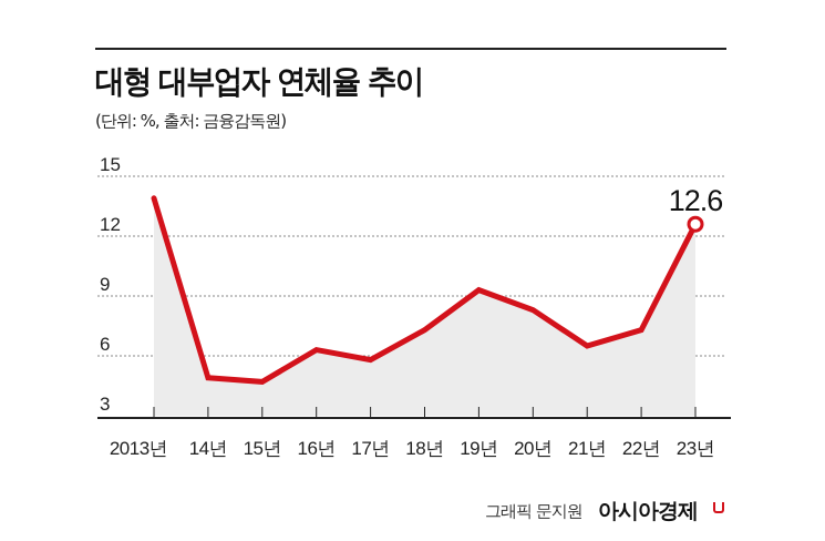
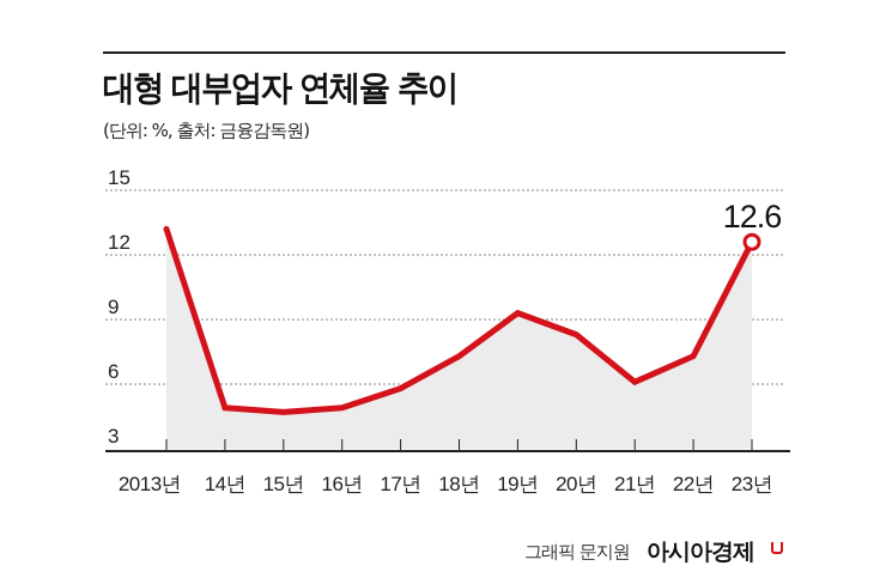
2013년: 13.9 -> 13.2
16년: 6.3 -> 4.9
21년: 6.5 -> 6.1
